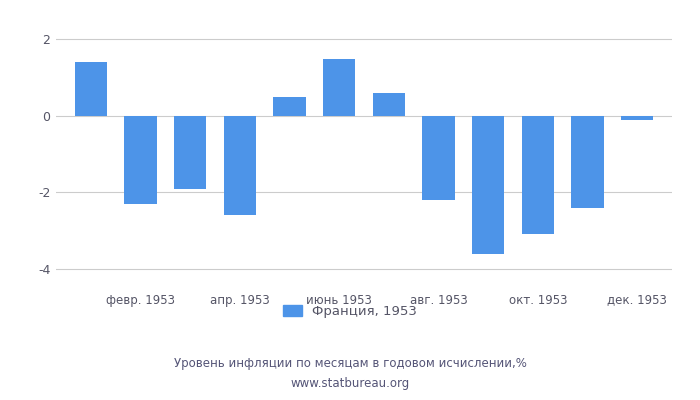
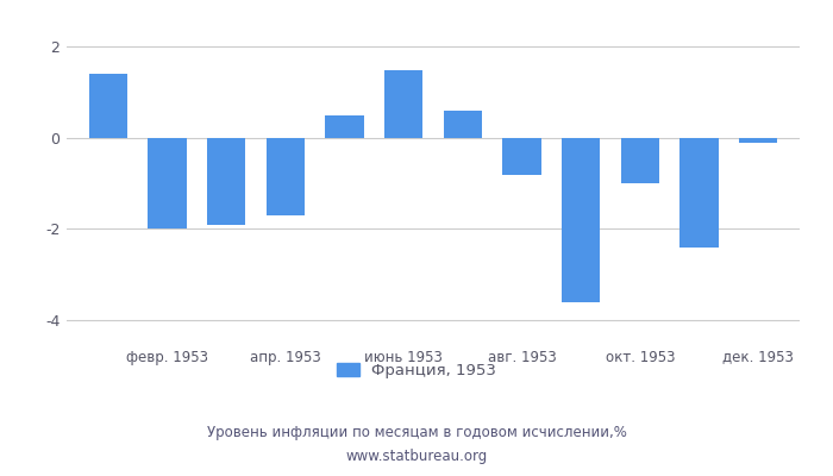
февр. 1953: -2.3 -> -2.0
апр. 1953: -2.6 -> -1.7
авг. 1953: -2.2 -> -0.8
окт. 1953: -3.1 -> -1.0
